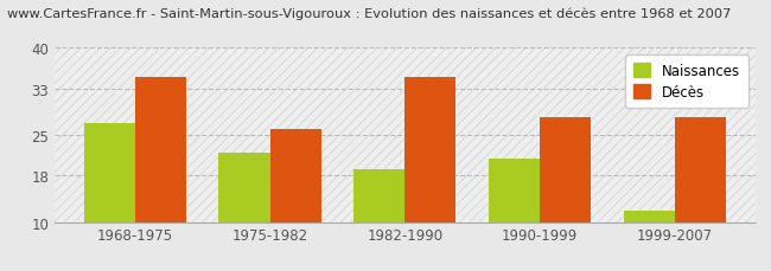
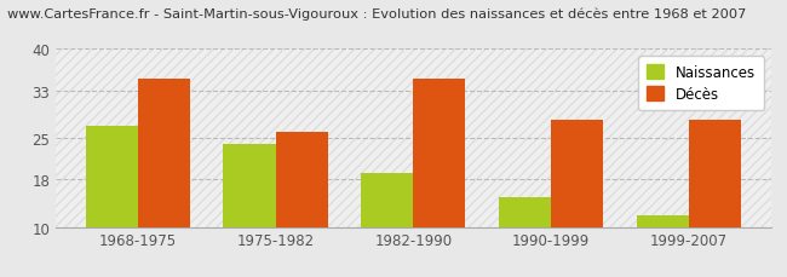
Naissances/1975-1982: 22 -> 24
Naissances/1990-1999: 21 -> 15
